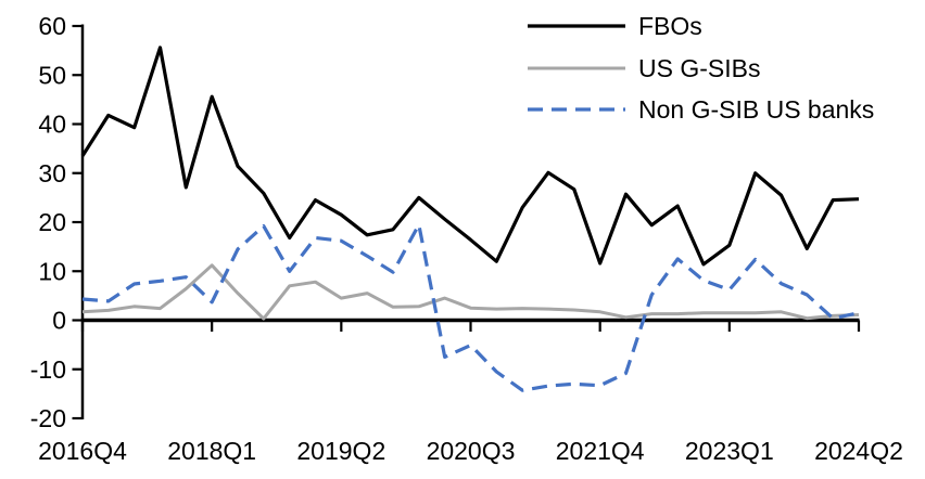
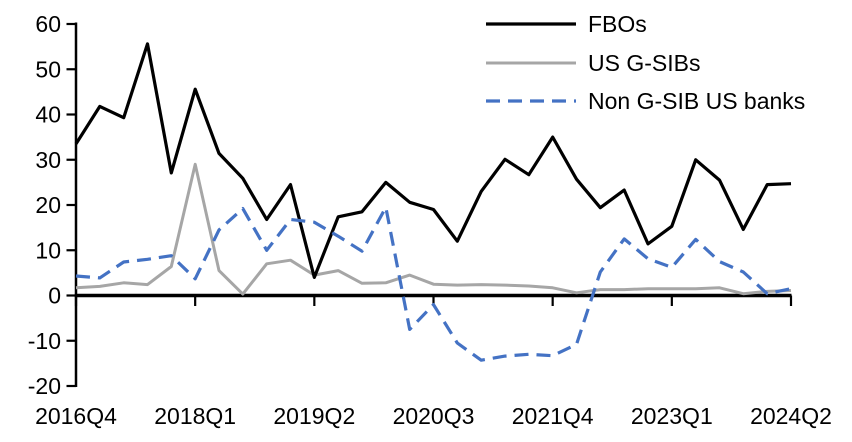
US G-SIBs/2018Q1: 11 -> 29
FBOs/2019Q2: 22 -> 4
FBOs/2020Q3: 16 -> 19
Non G-SIB US banks/2020Q3: -5 -> -2
FBOs/2021Q4: 12 -> 35
